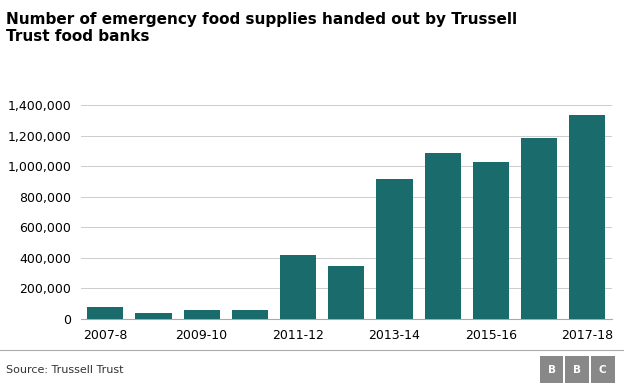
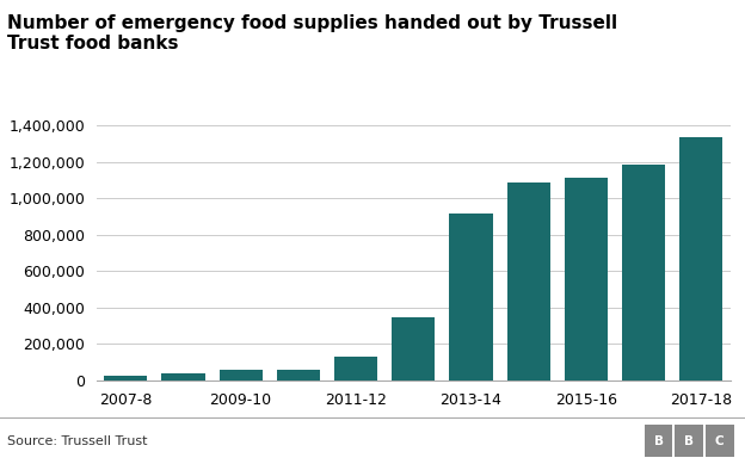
2007-8: 80,000 -> 30,000
2011-12: 420,000 -> 130,000
2015-16: 1,030,000 -> 1,110,000
